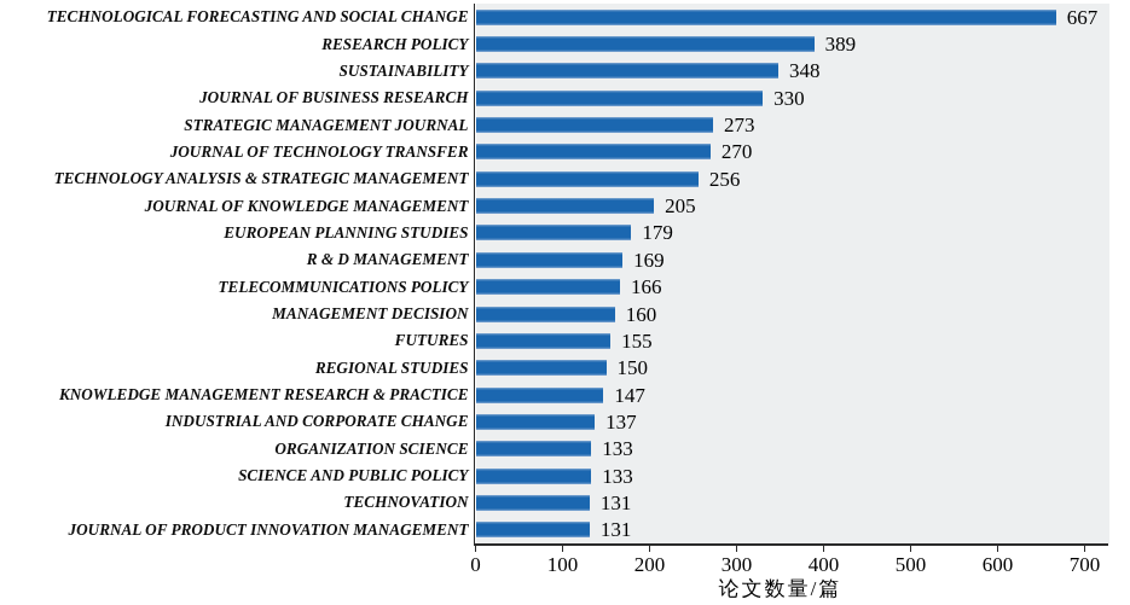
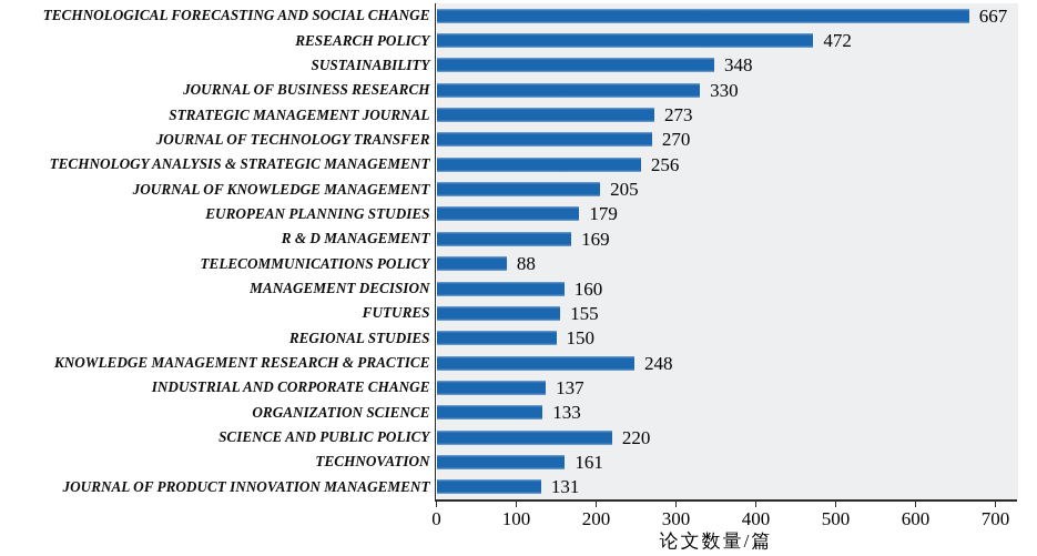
RESEARCH POLICY: 389 -> 472
TELECOMMUNICATIONS POLICY: 166 -> 88
KNOWLEDGE MANAGEMENT RESEARCH & PRACTICE: 147 -> 248
SCIENCE AND PUBLIC POLICY: 133 -> 220
TECHNOVATION: 131 -> 161
